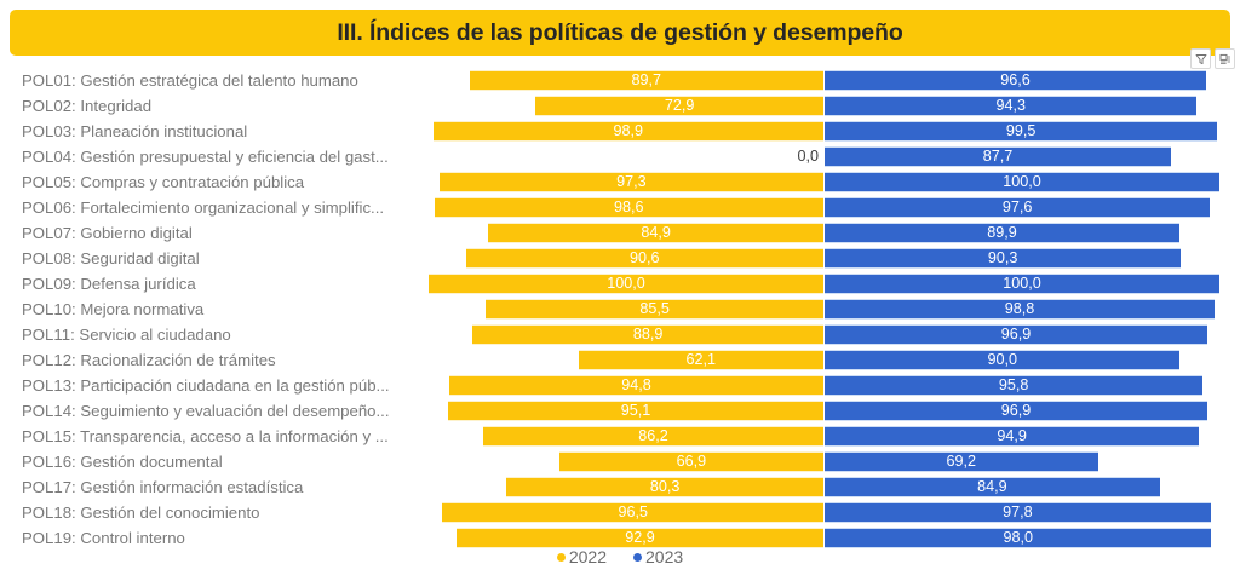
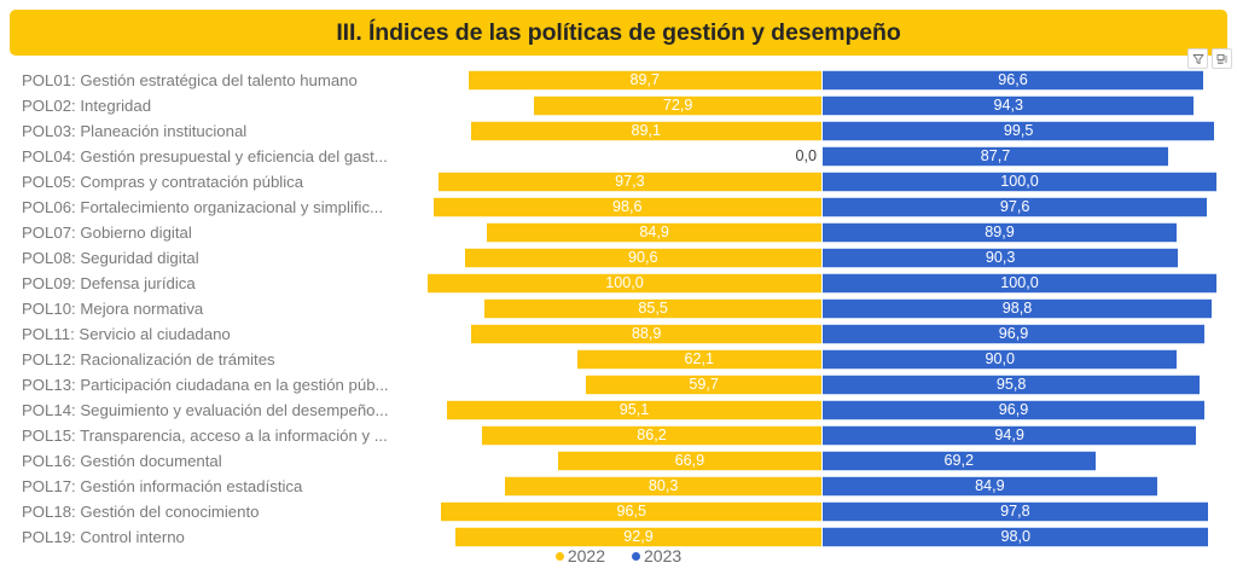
2022/POL03: Planeación institucional: 98,9 -> 89,1
2022/POL13: Participación ciudadana en la gestión púb...: 94,8 -> 59,7
